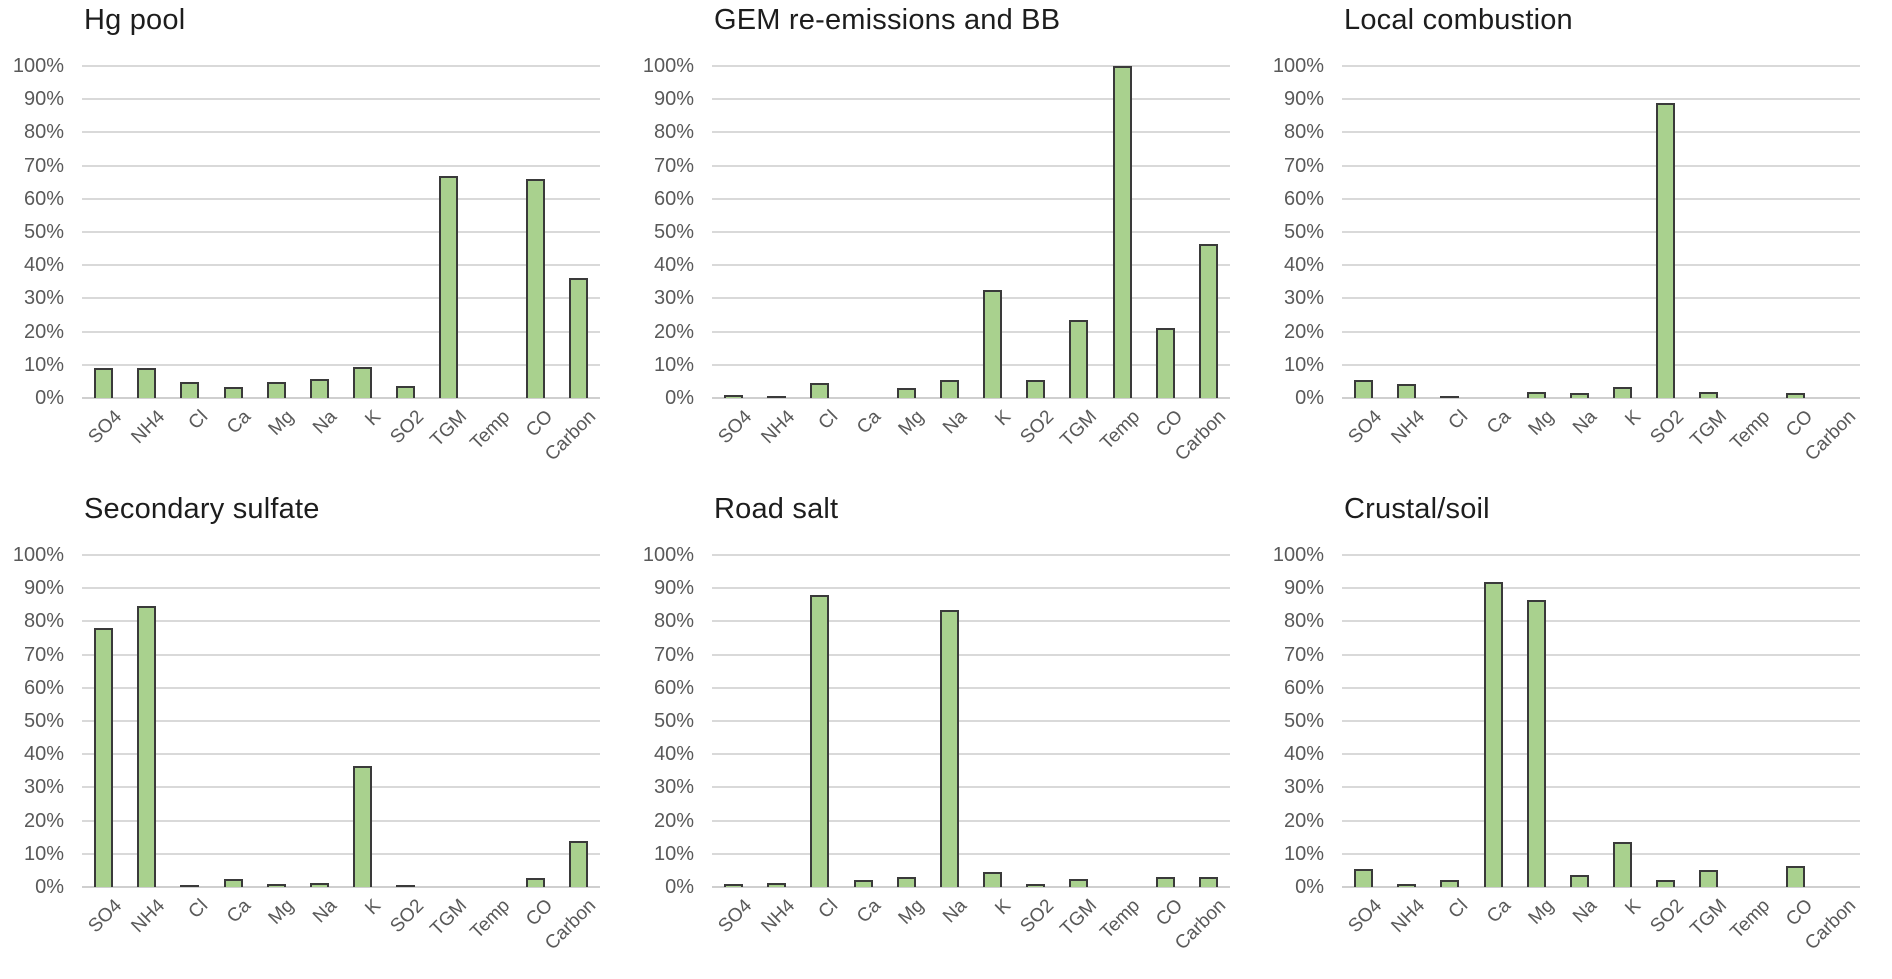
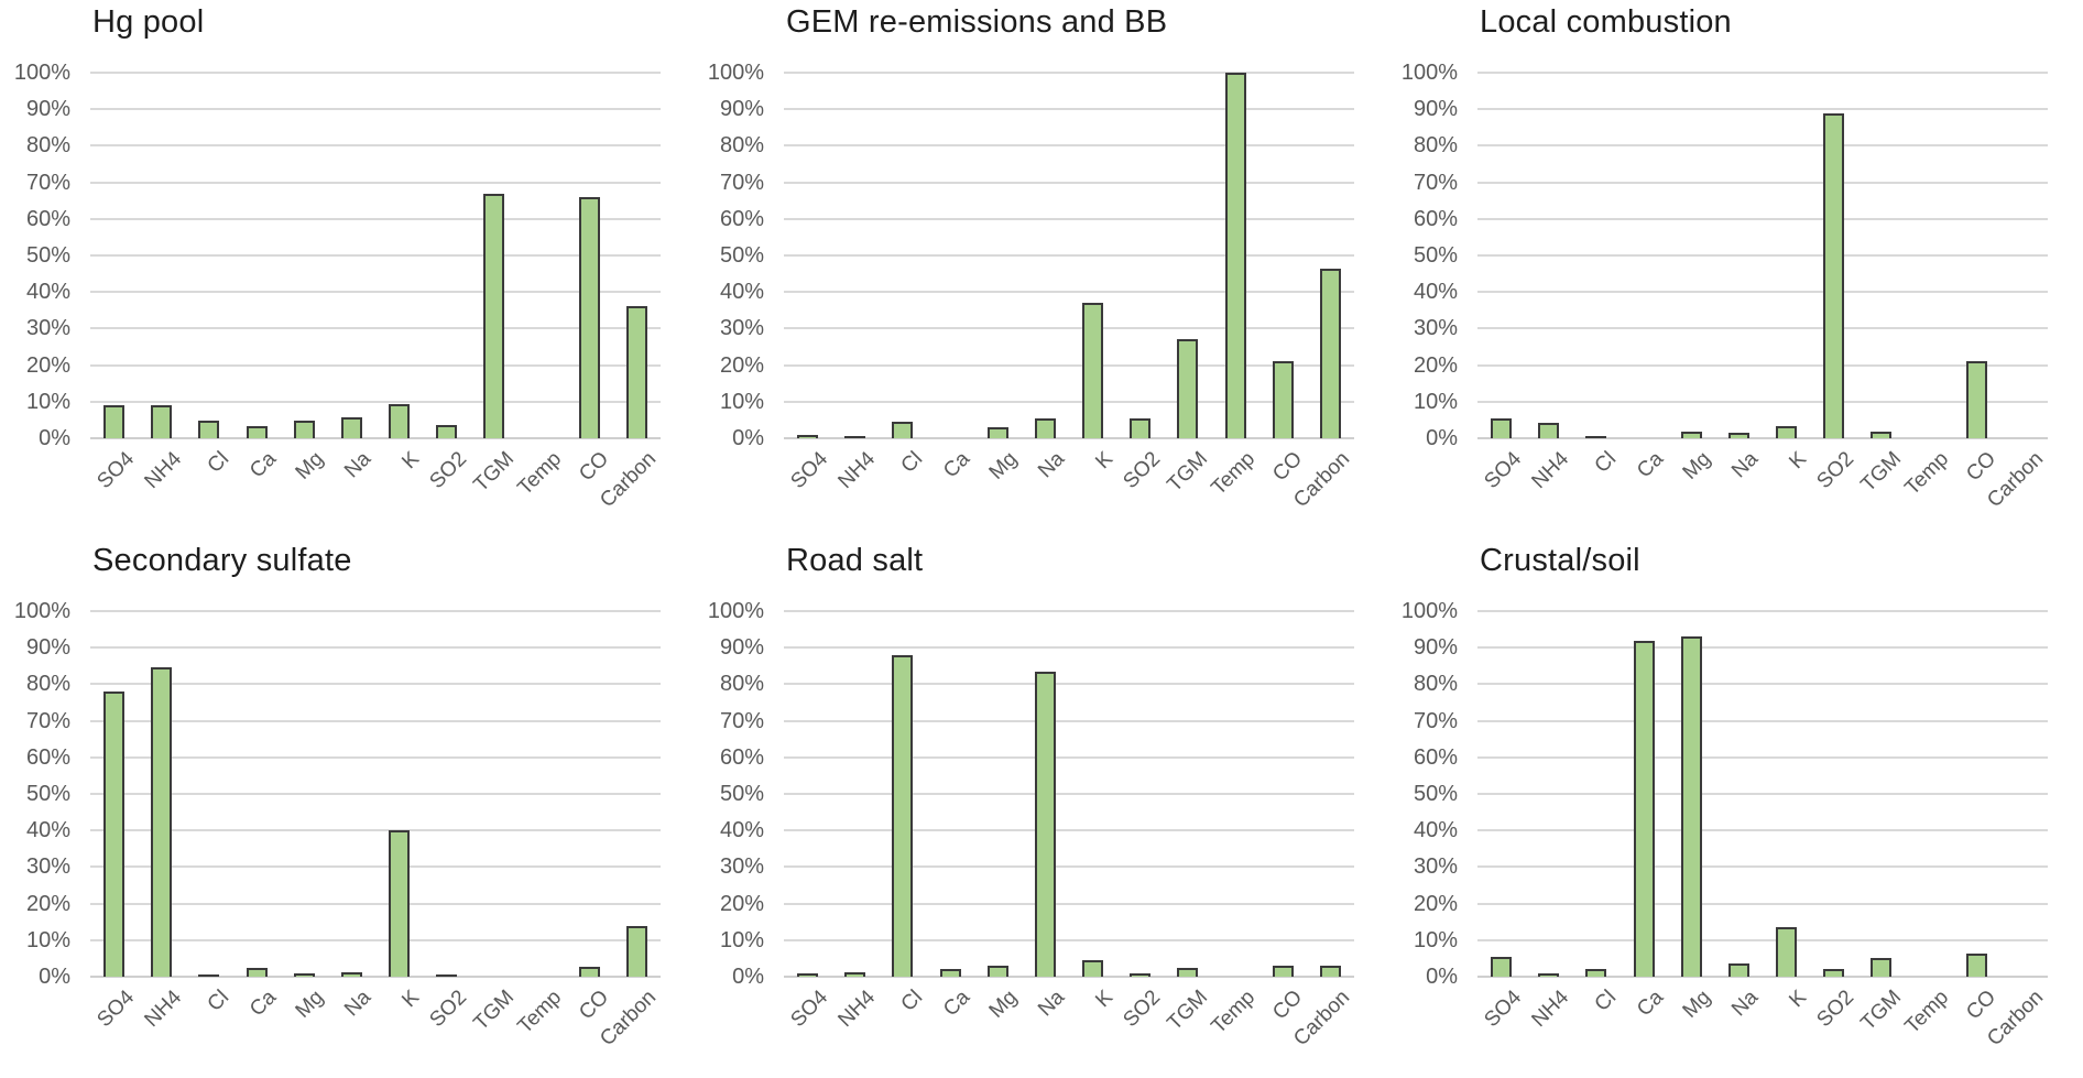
Crustal/soil/Mg: 86% -> 93%
GEM re-emissions and BB/K: 32% -> 37%
Secondary sulfate/K: 36% -> 40%
GEM re-emissions and BB/TGM: 24% -> 27%
Local combustion/CO: 1% -> 21%
